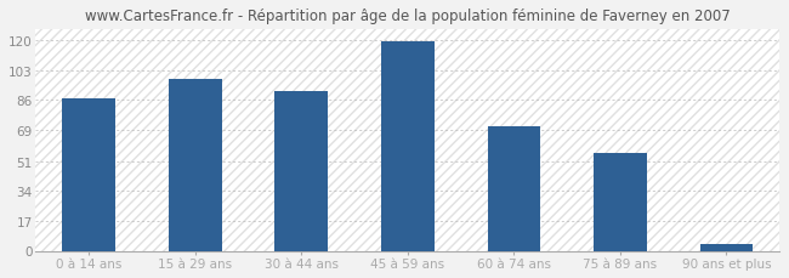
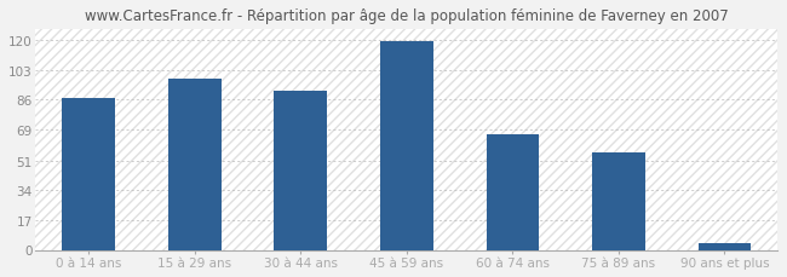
60 à 74 ans: 71 -> 66
